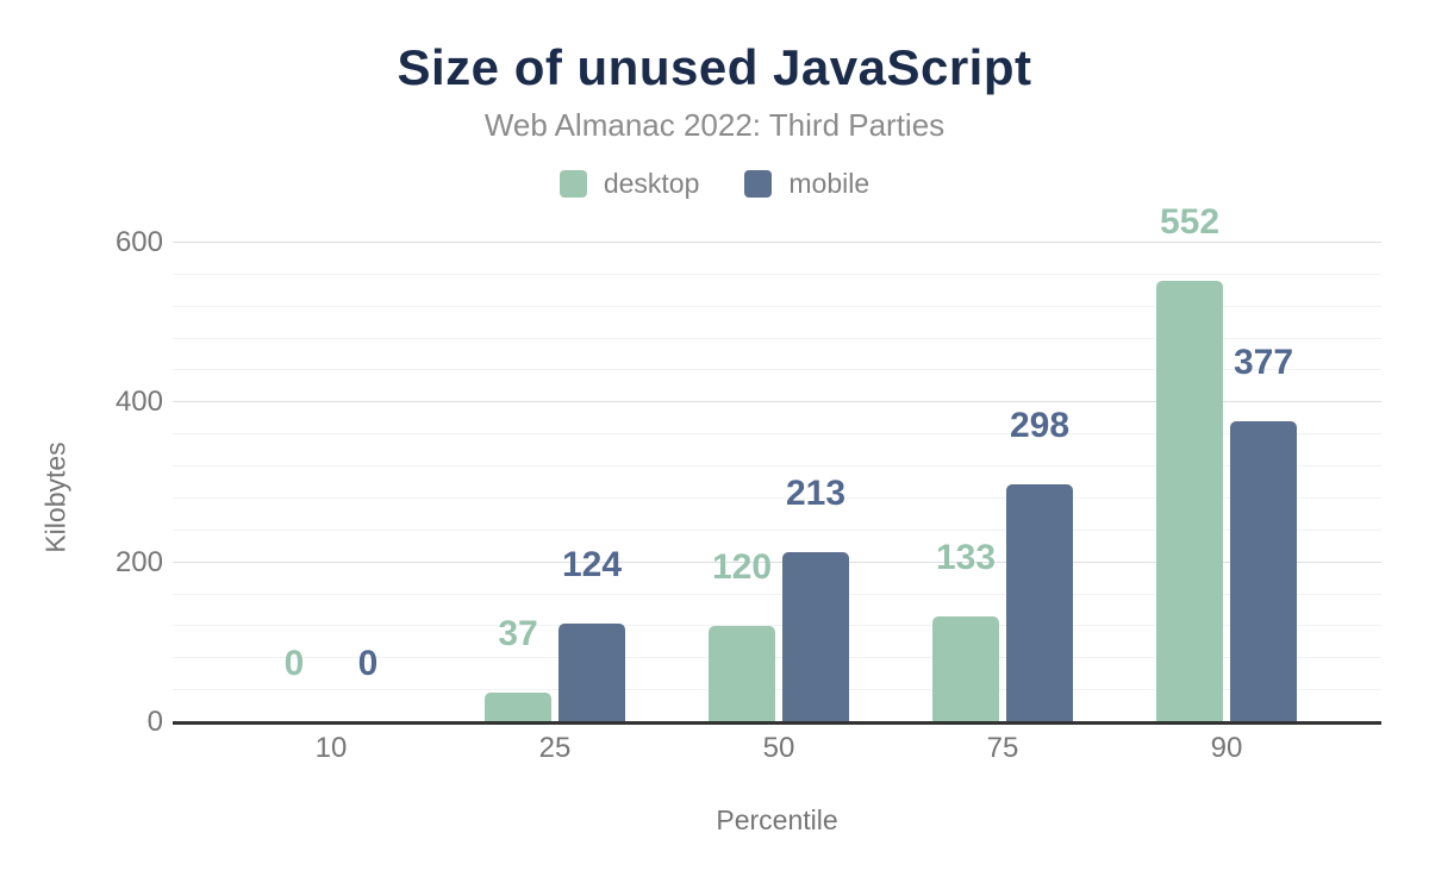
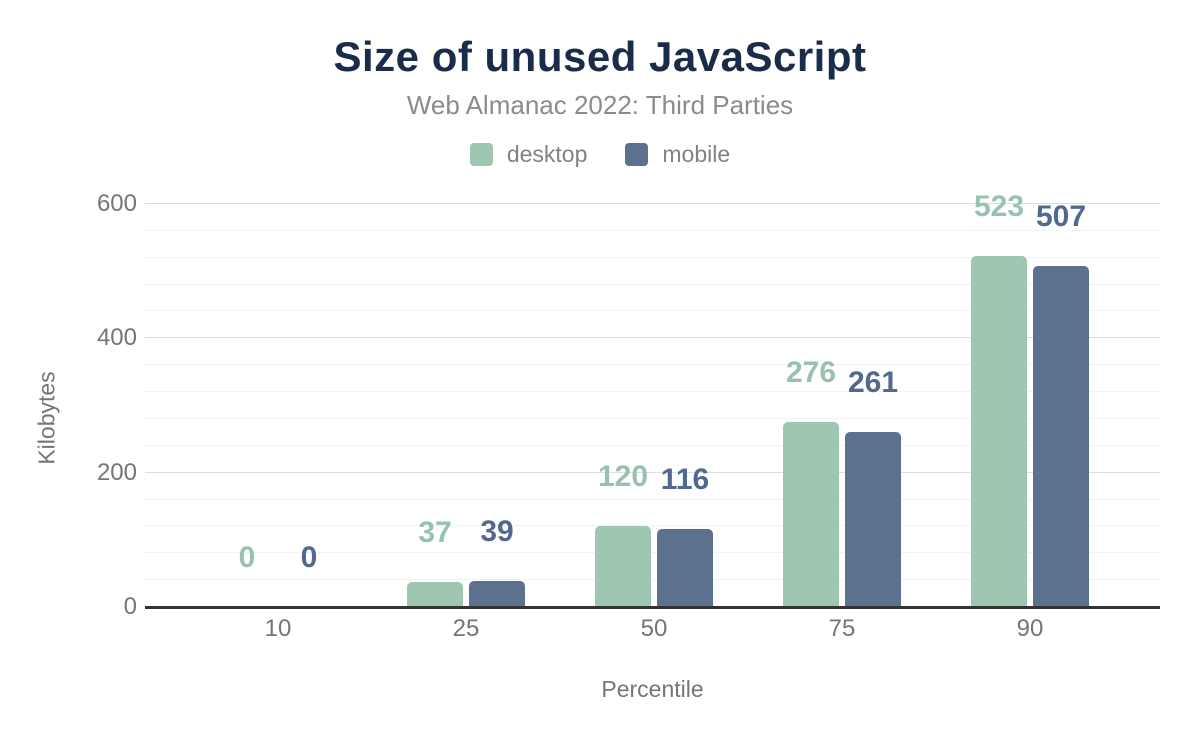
mobile/25: 124 -> 39
mobile/50: 213 -> 116
desktop/75: 133 -> 276
mobile/75: 298 -> 261
desktop/90: 552 -> 523
mobile/90: 377 -> 507
